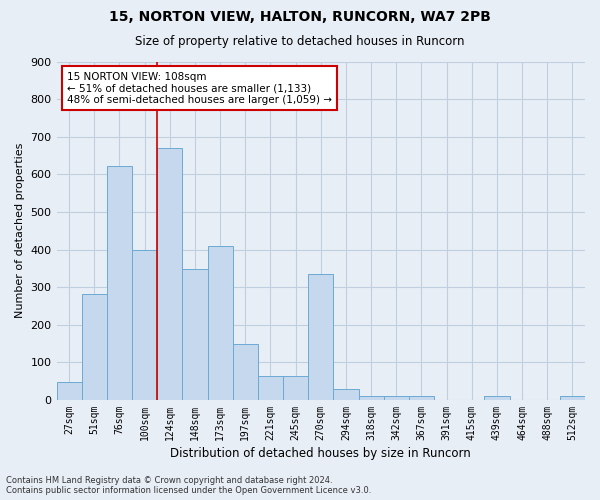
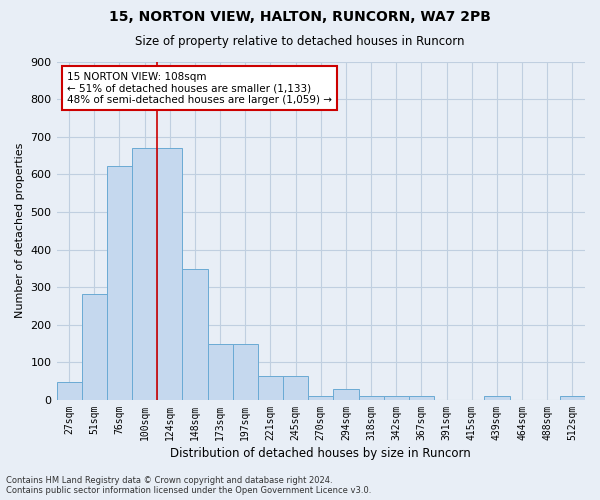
100sqm: 400 -> 670
173sqm: 410 -> 148
270sqm: 335 -> 10
